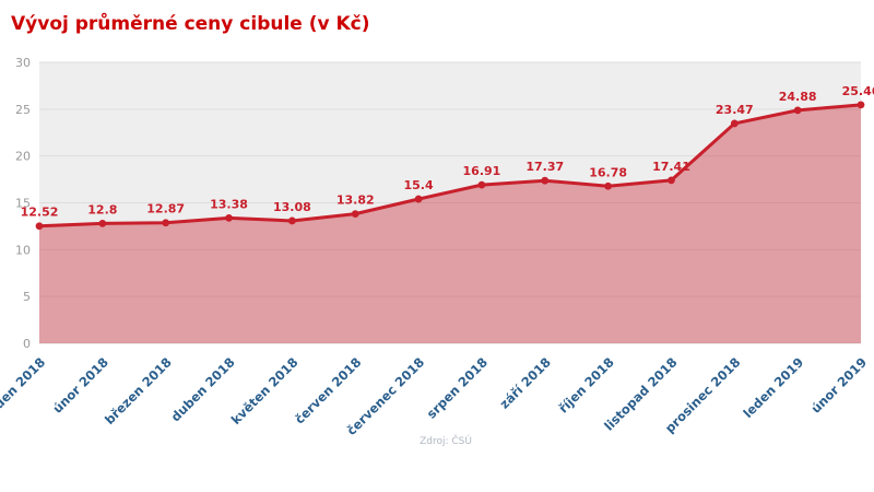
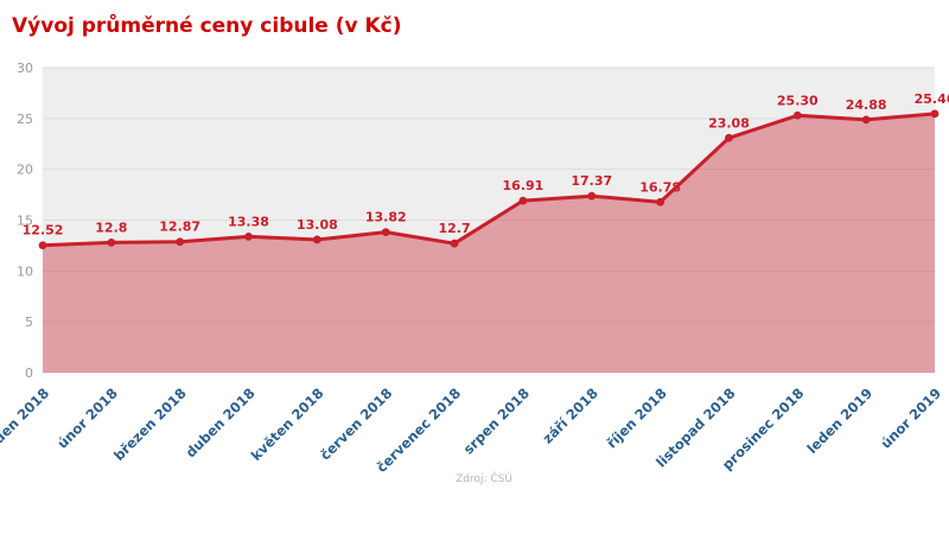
červenec 2018: 15.4 -> 12.7
listopad 2018: 17.41 -> 23.08
prosinec 2018: 23.47 -> 25.30
